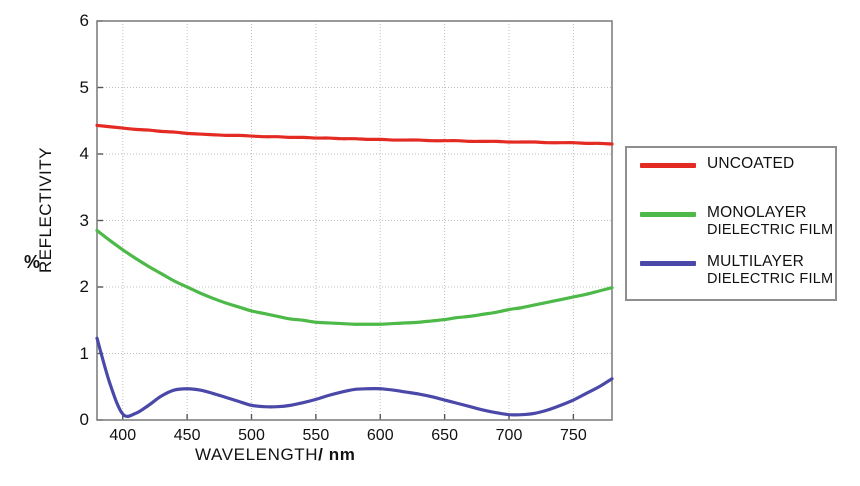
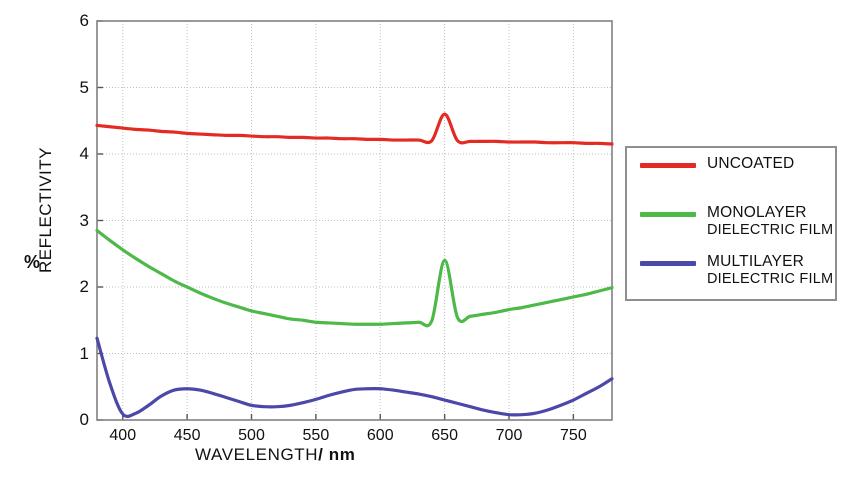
UNCOATED/650: 4.2 -> 4.6
MONOLAYER DIELECTRIC FILM/650: 1.5 -> 2.4
